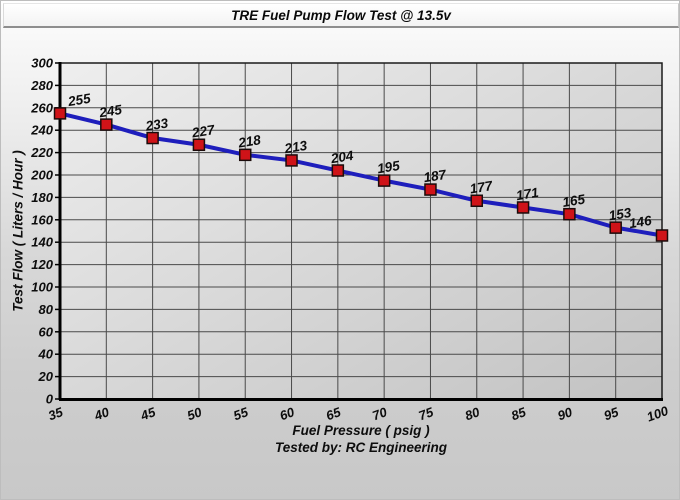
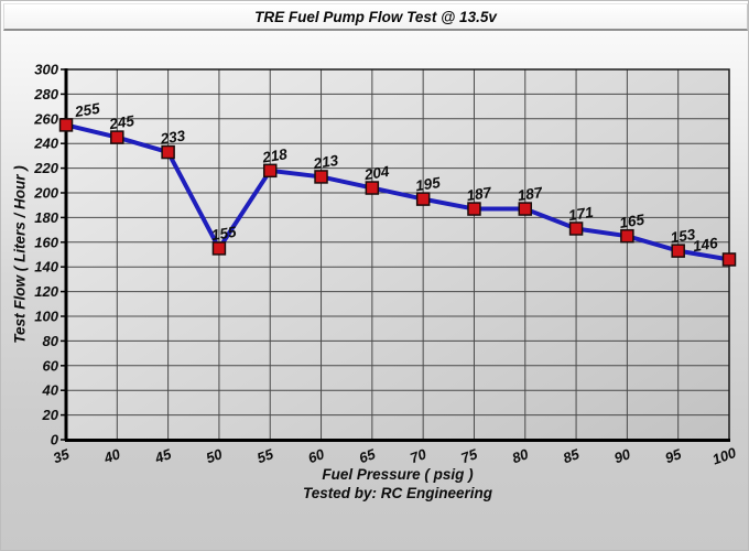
50: 227 -> 155
80: 177 -> 187
